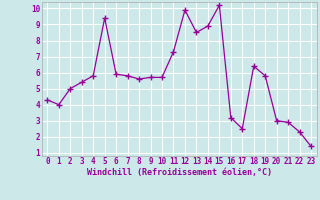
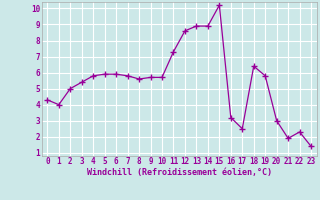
5: 9.4 -> 5.9
12: 9.9 -> 8.6
13: 8.5 -> 8.9
21: 2.9 -> 1.9
